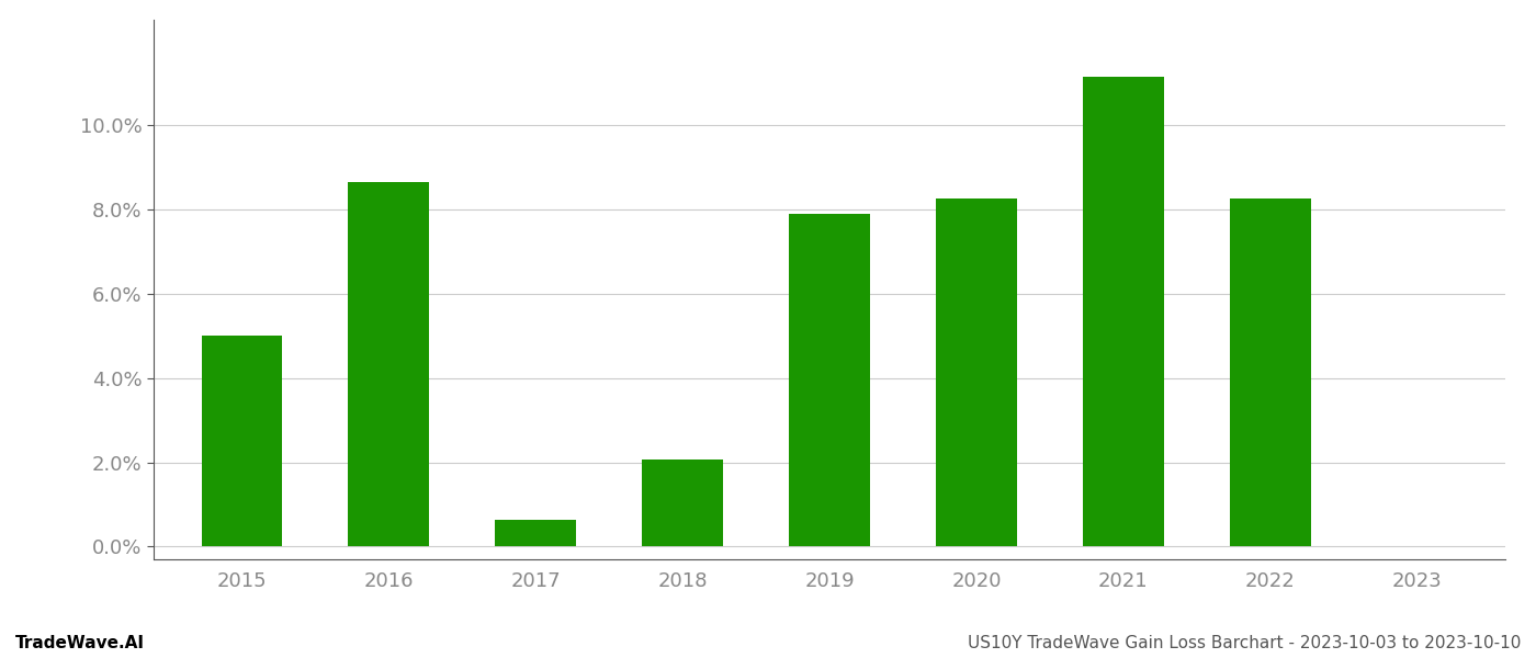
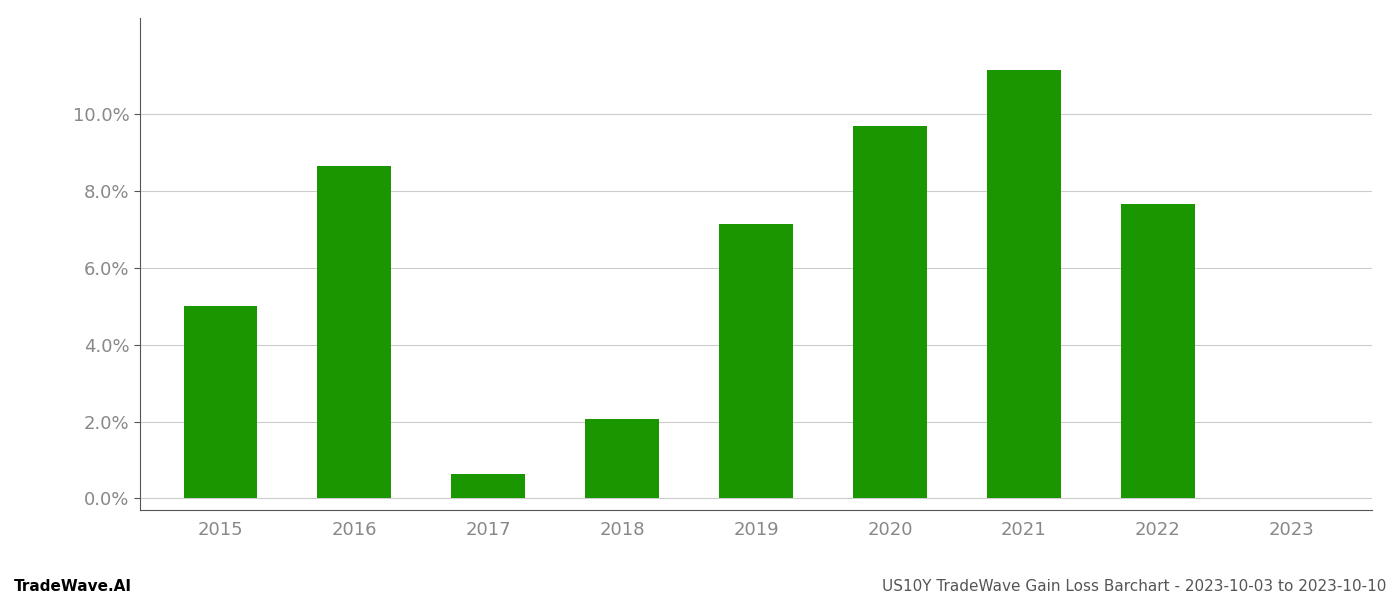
2019: 7.90% -> 7.15%
2020: 8.25% -> 9.70%
2022: 8.25% -> 7.65%
